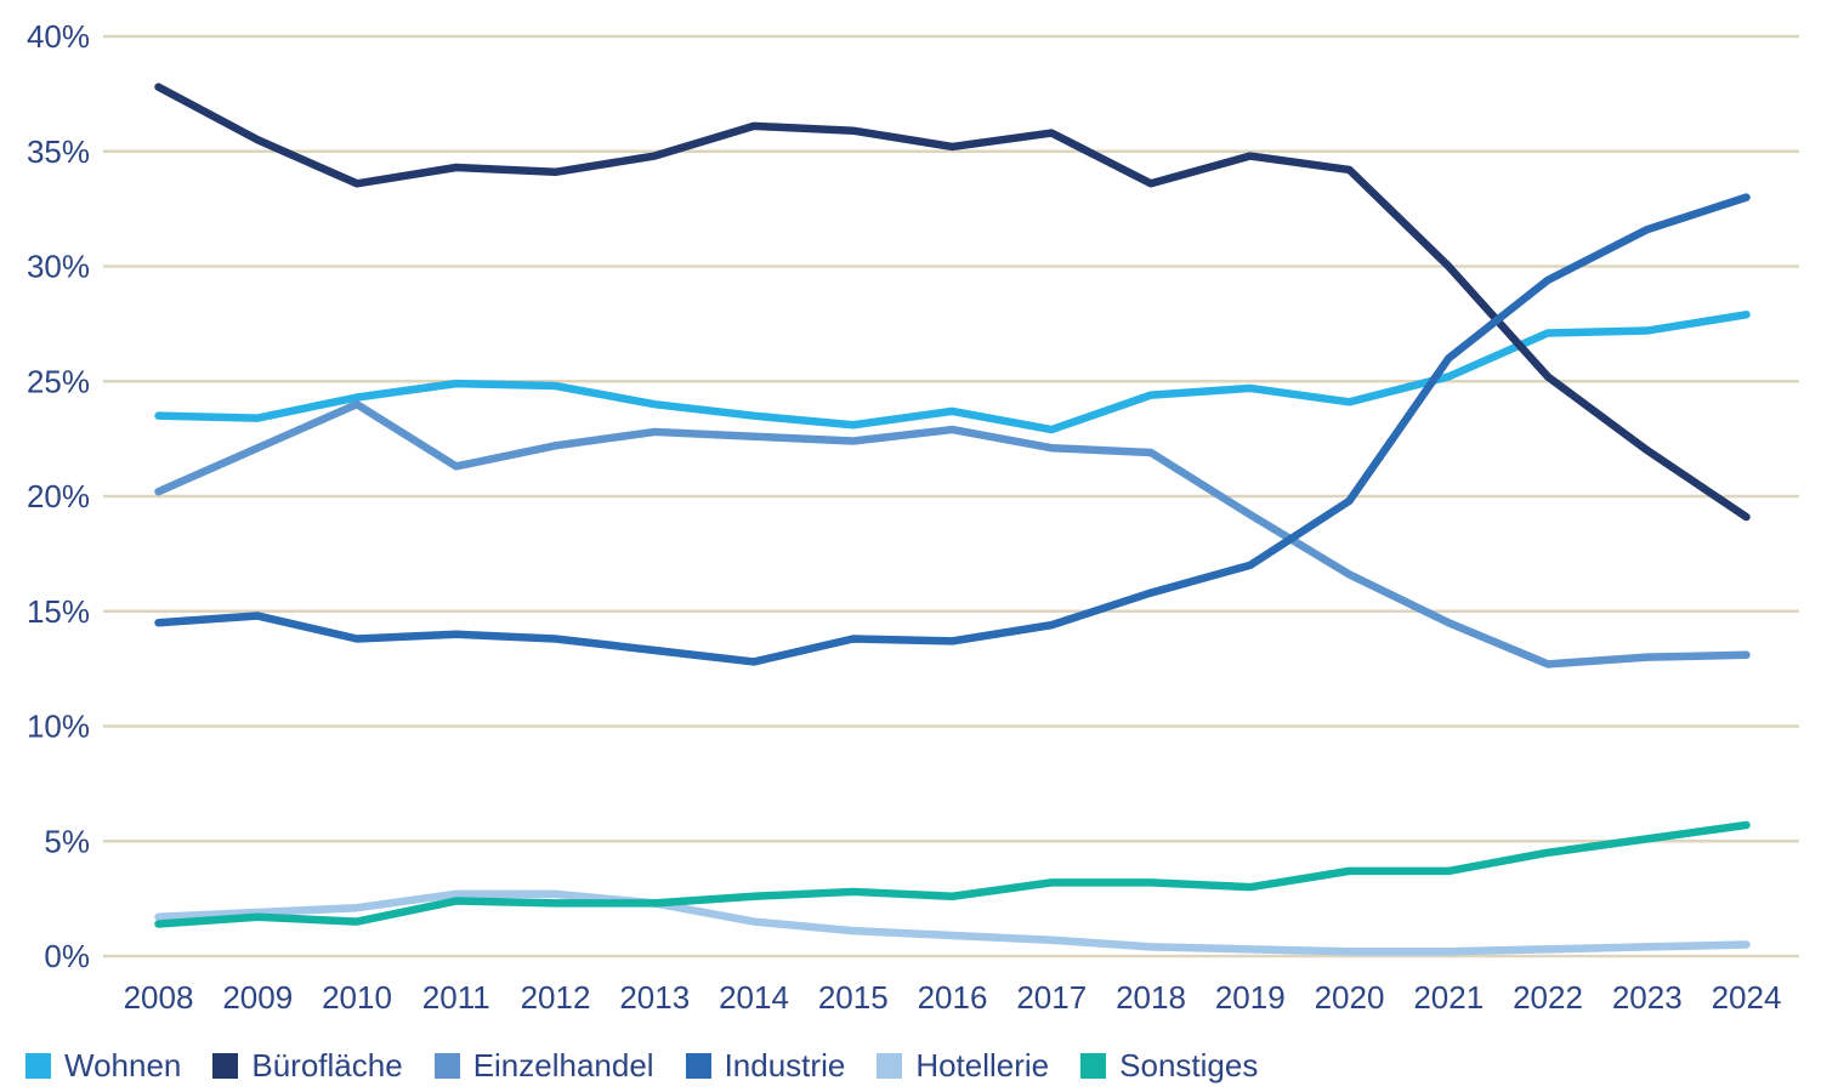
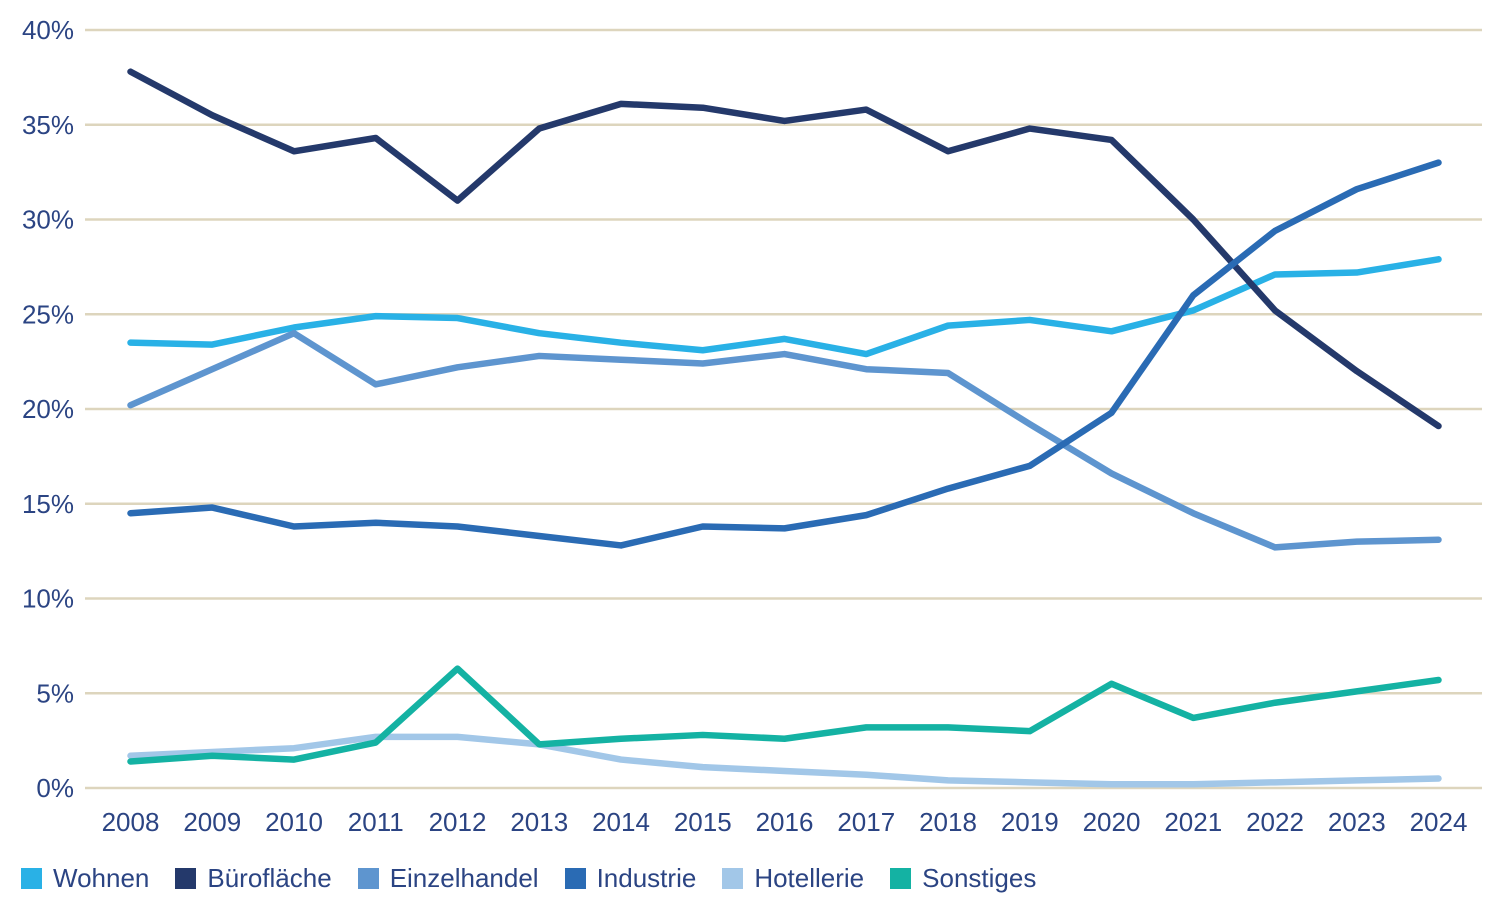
Bürofläche/2012: 34.1% -> 31.0%
Sonstiges/2012: 2.3% -> 6.3%
Sonstiges/2020: 3.7% -> 5.5%
